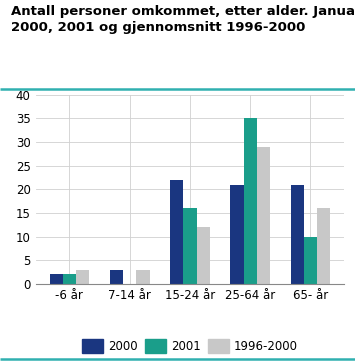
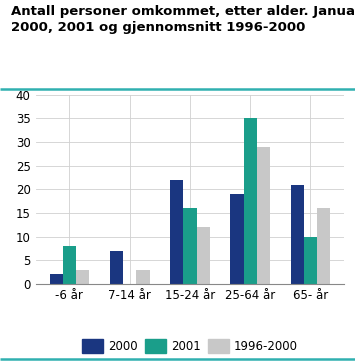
2001/-6 år: 2 -> 8
2000/7-14 år: 3 -> 7
2000/25-64 år: 21 -> 19
